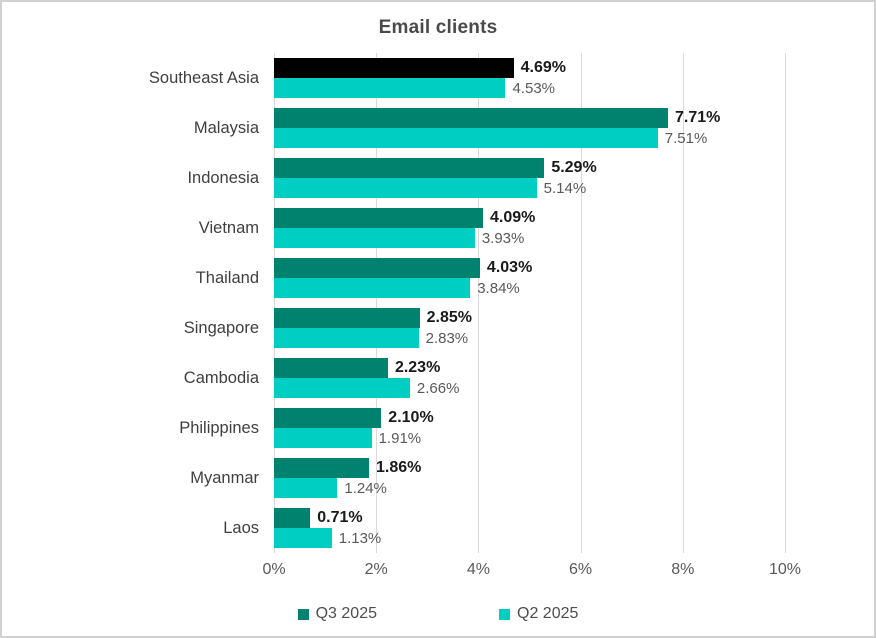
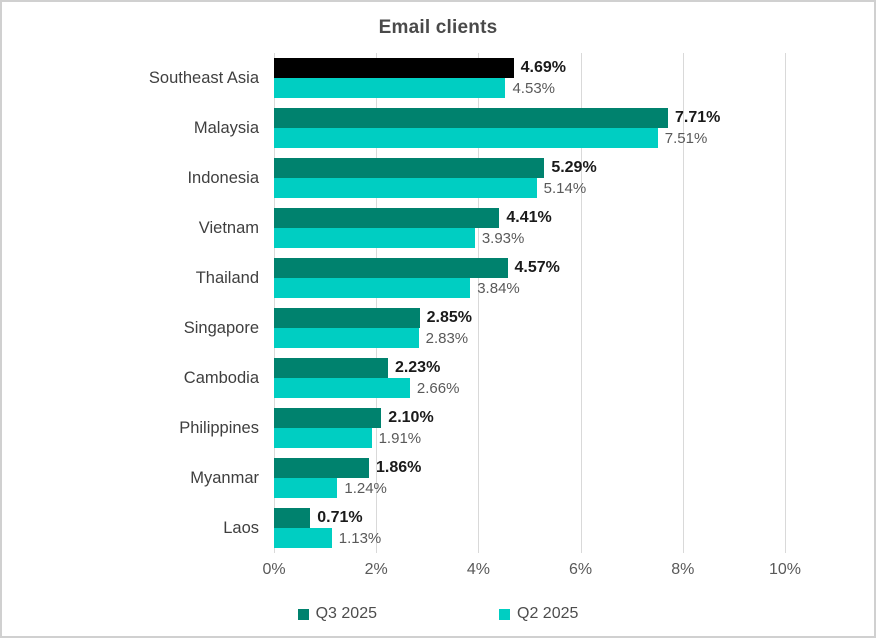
Q3 2025/Vietnam: 4.09% -> 4.41%
Q3 2025/Thailand: 4.03% -> 4.57%
